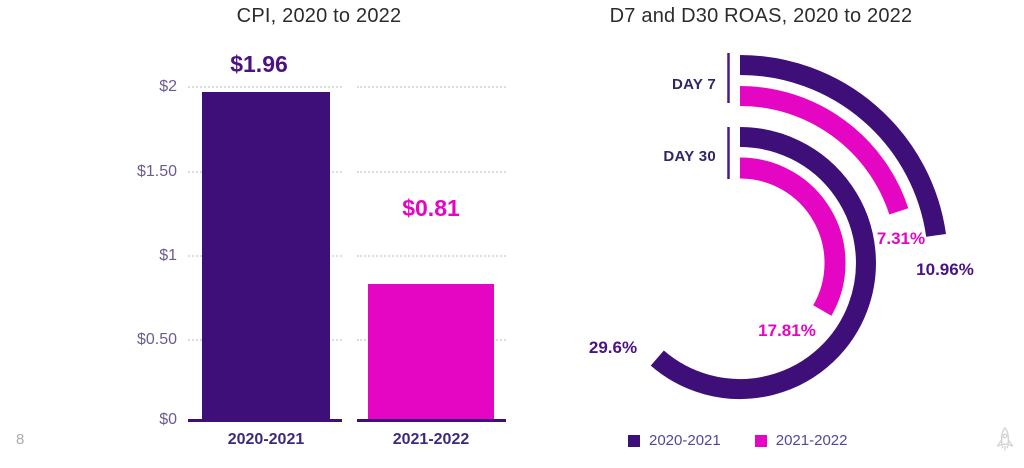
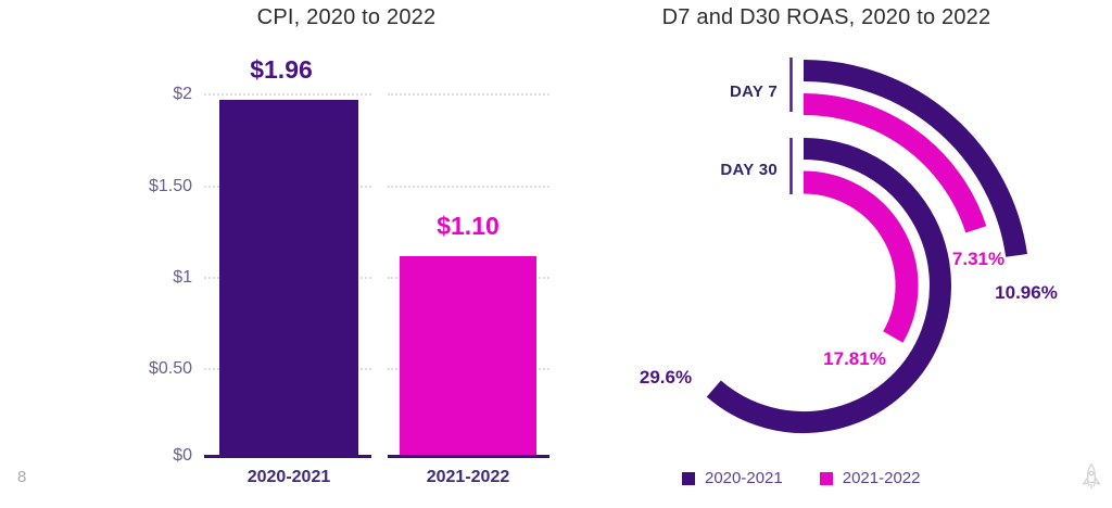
CPI, 2020 to 2022/2021-2022: $0.81 -> $1.10
